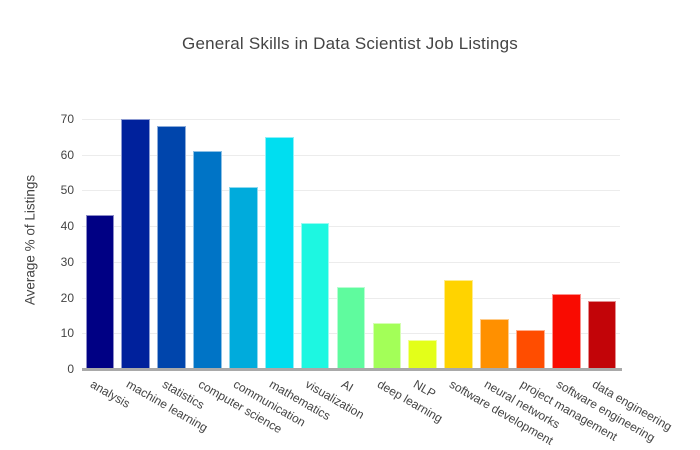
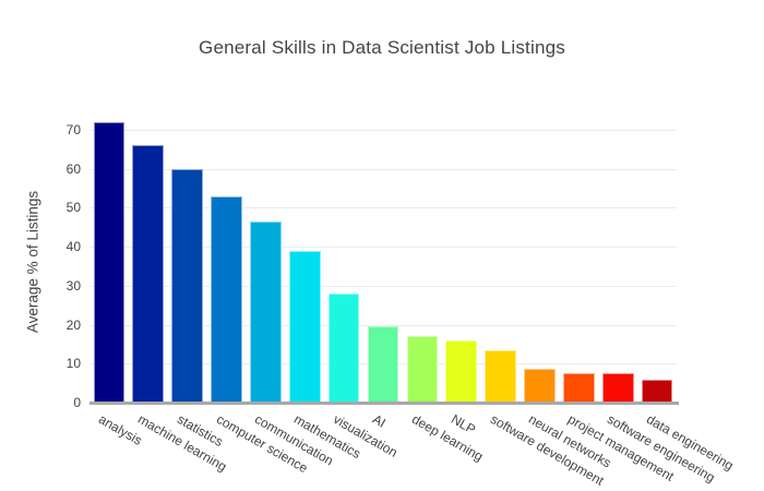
analysis: 43 -> 72
machine learning: 70 -> 66
statistics: 68 -> 60
computer science: 61 -> 53
communication: 51 -> 46
mathematics: 65 -> 39
visualization: 41 -> 28
AI: 23 -> 20
deep learning: 13 -> 17
NLP: 8 -> 16
software development: 25 -> 14
neural networks: 14 -> 9
project management: 11 -> 8
software engineering: 21 -> 8
data engineering: 19 -> 6
